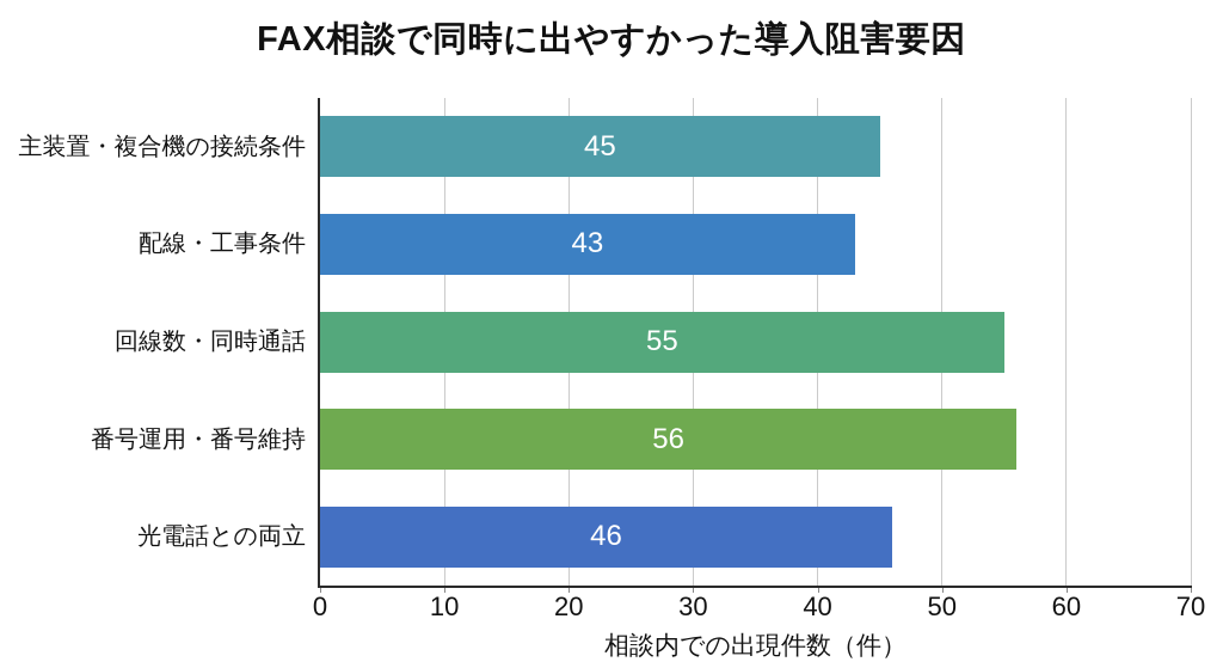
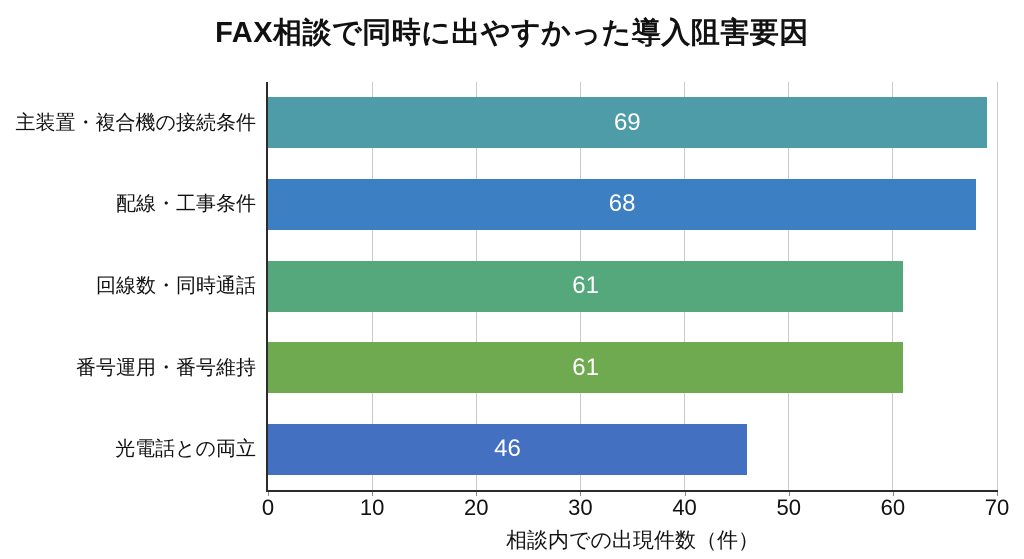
主装置・複合機の接続条件: 45 -> 69
配線・工事条件: 43 -> 68
回線数・同時通話: 55 -> 61
番号運用・番号維持: 56 -> 61
